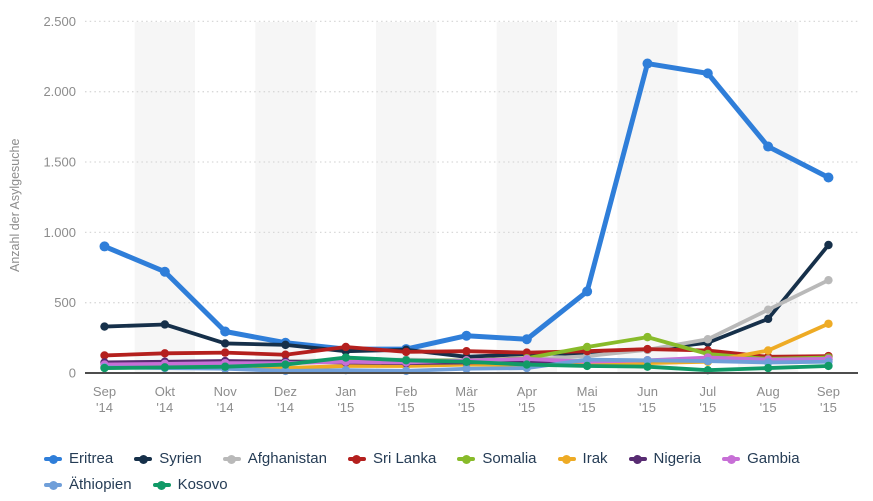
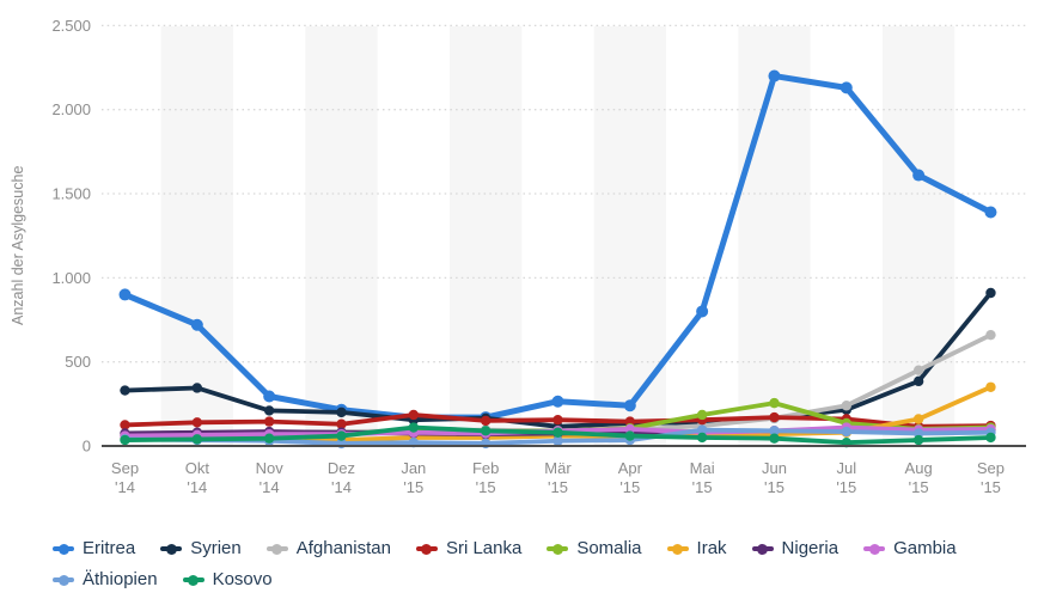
Eritrea/Mai '15: 580 -> 800
